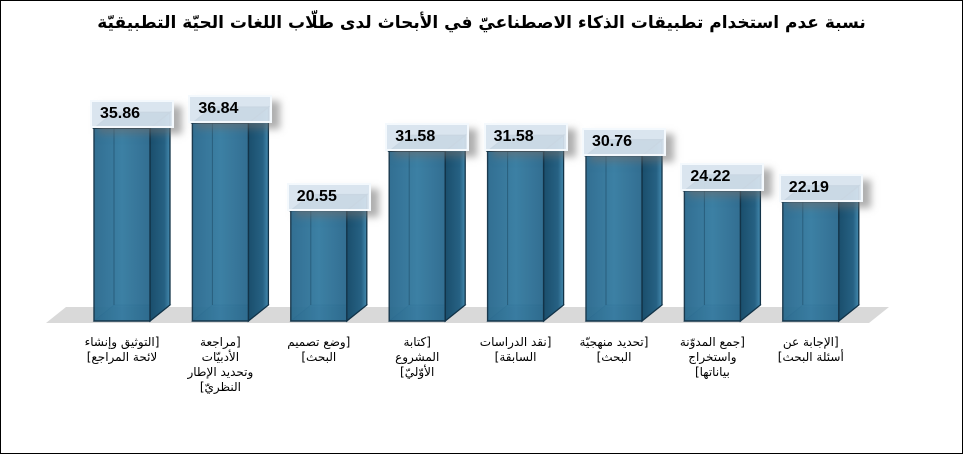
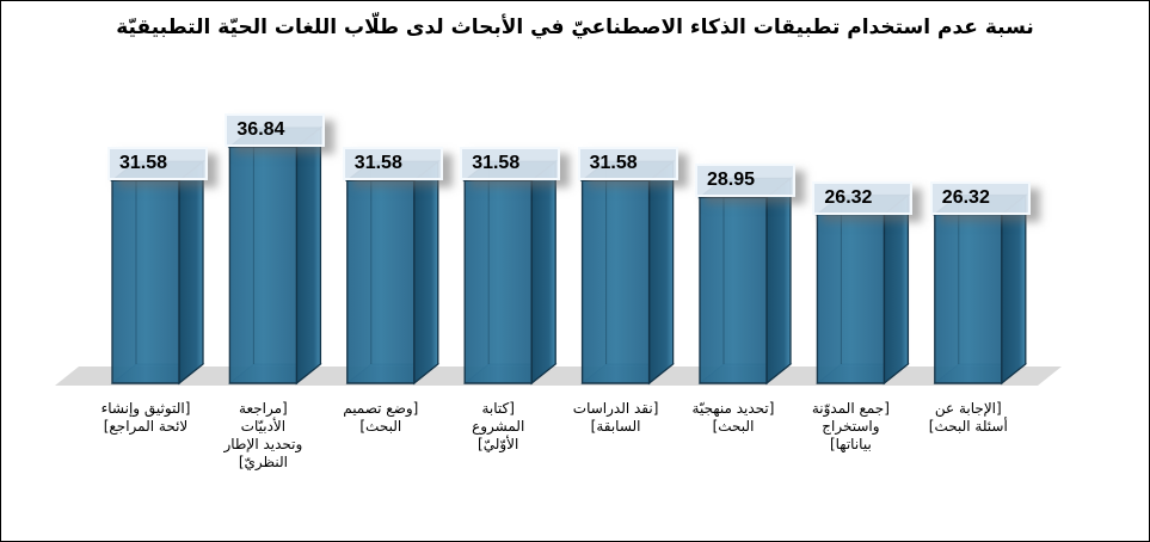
[التوثيق وإنشاء لائحة المراجع]: 35.86 -> 31.58
[وضع تصميم البحث]: 20.55 -> 31.58
[تحديد منهجيّة البحث]: 30.76 -> 28.95
[جمع المدوّنة واستخراج بياناتها]: 24.22 -> 26.32
[الإجابة عن أسئلة البحث]: 22.19 -> 26.32
